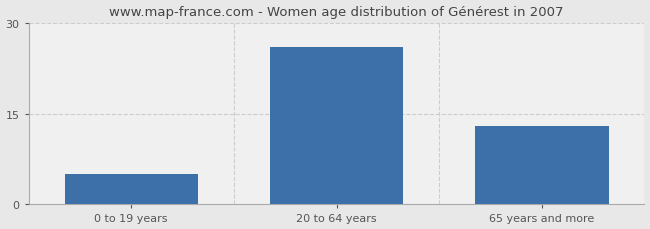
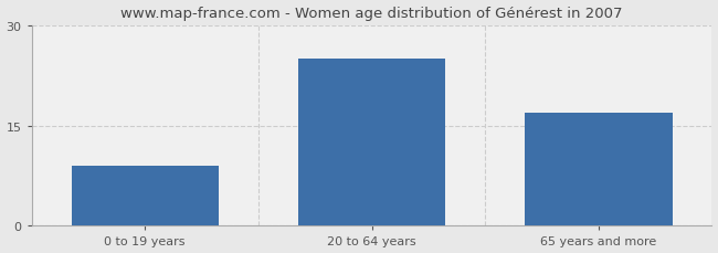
0 to 19 years: 5 -> 9
20 to 64 years: 26 -> 25
65 years and more: 13 -> 17
